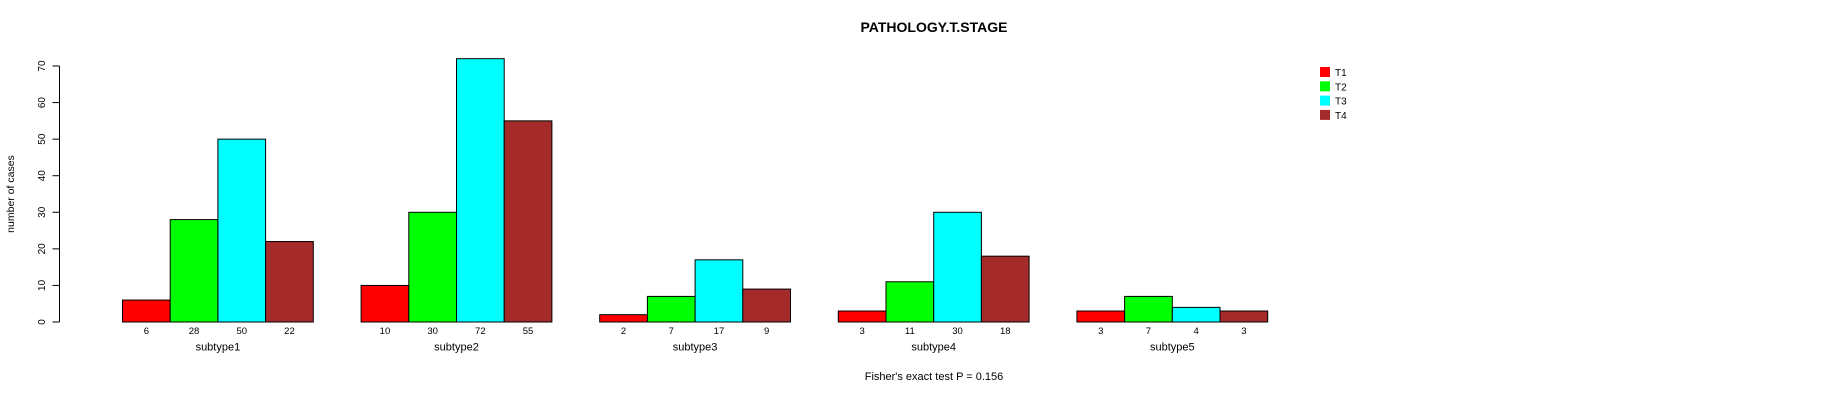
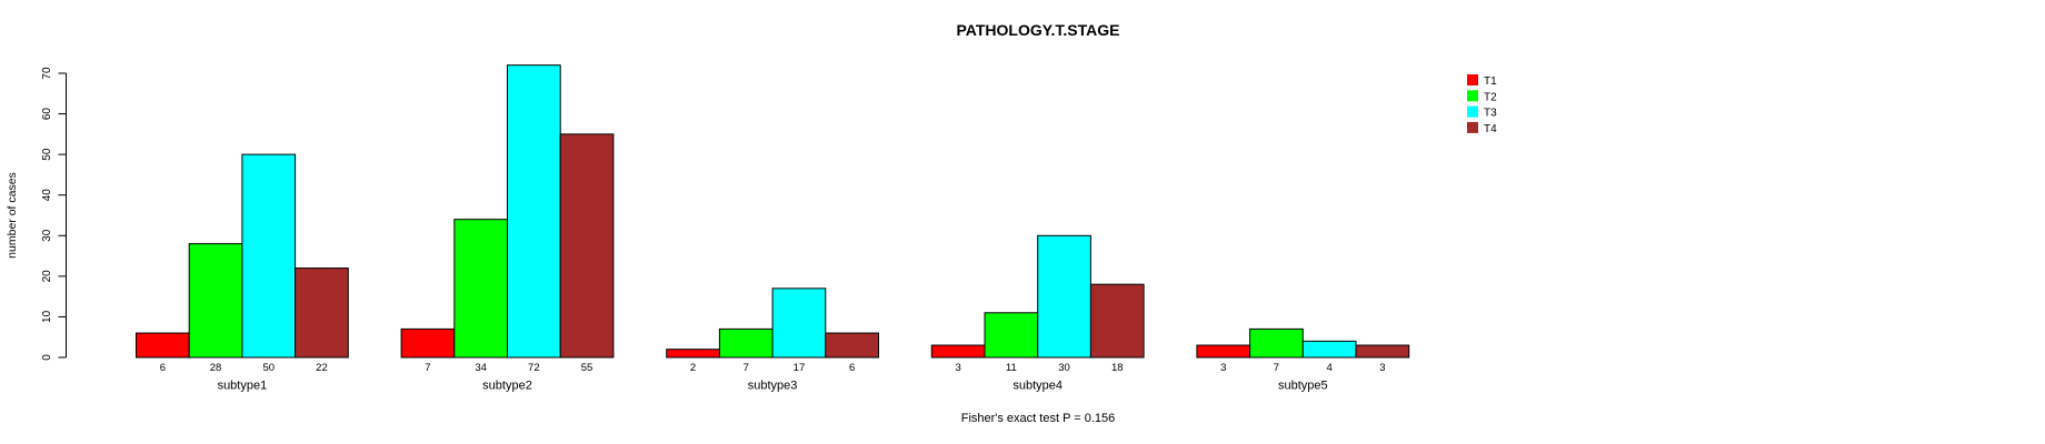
T1/subtype2: 10 -> 7
T2/subtype2: 30 -> 34
T4/subtype3: 9 -> 6
